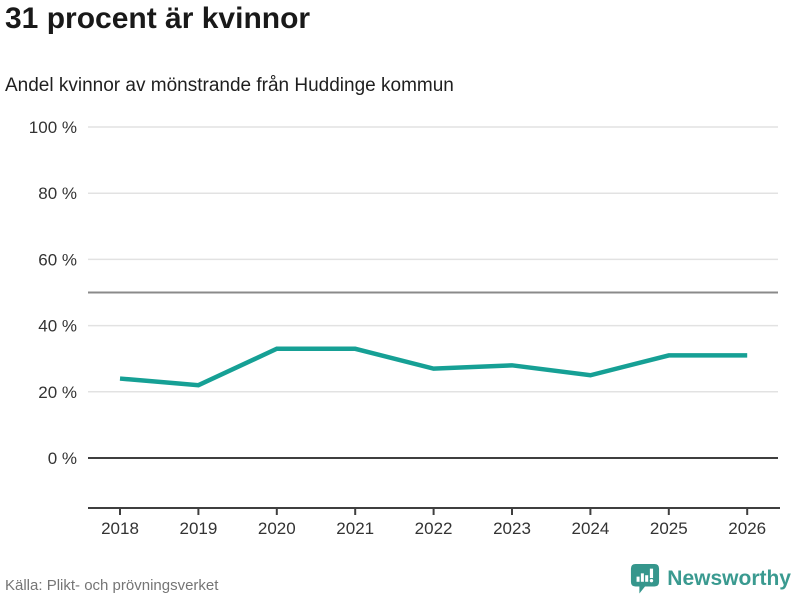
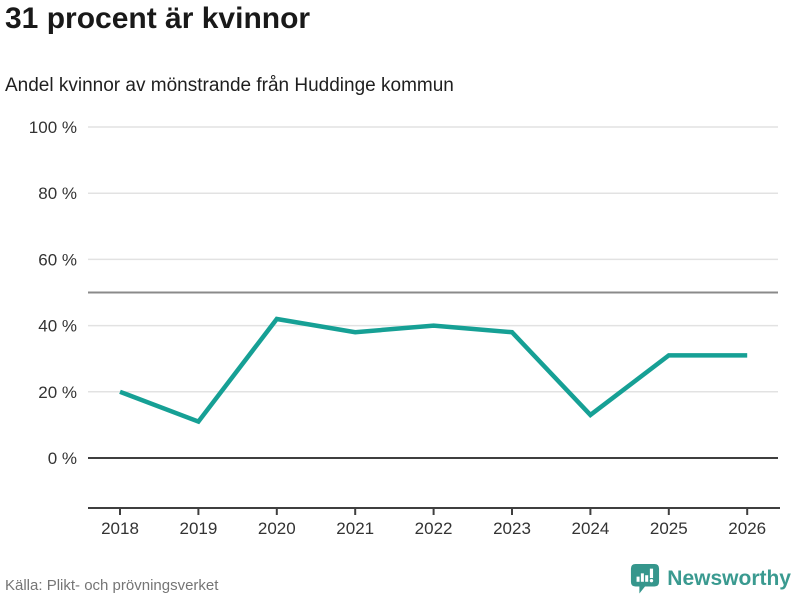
2018: 24% -> 20%
2019: 22% -> 11%
2020: 33% -> 42%
2021: 33% -> 38%
2022: 27% -> 40%
2023: 28% -> 38%
2024: 25% -> 13%
